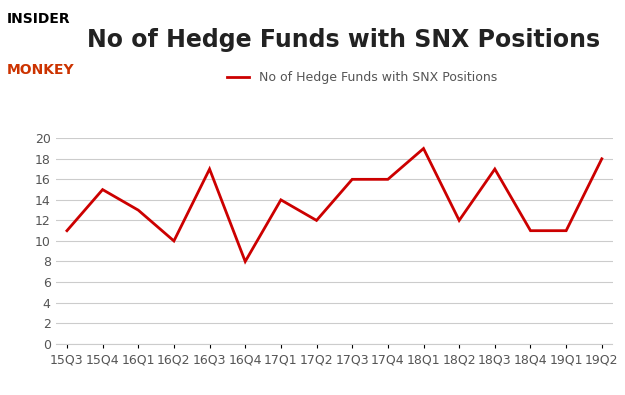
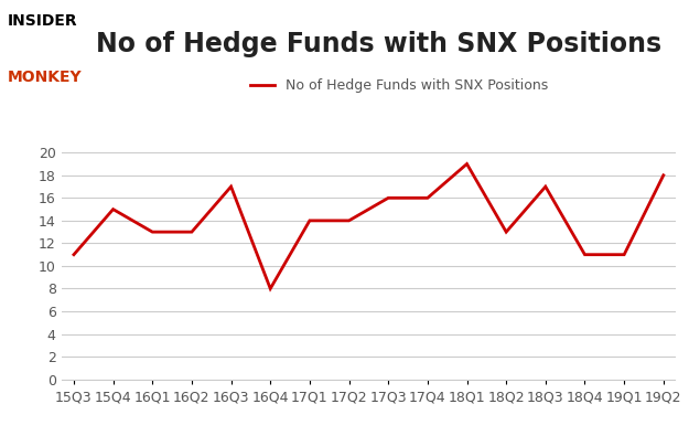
16Q2: 10 -> 13
17Q2: 12 -> 14
18Q2: 12 -> 13
